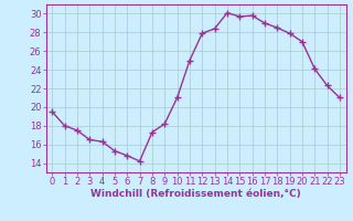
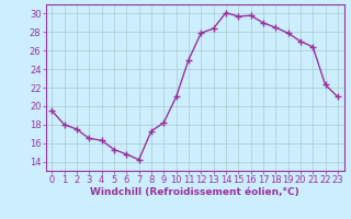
21: 24.1 -> 26.4
